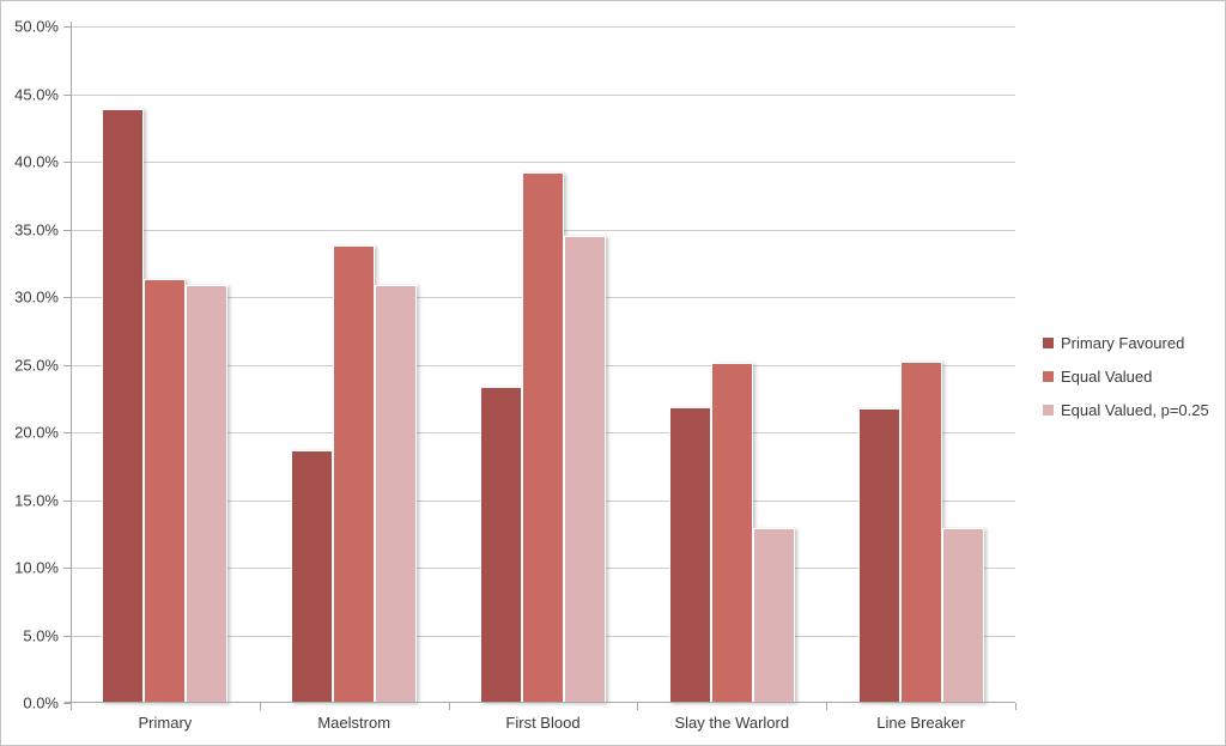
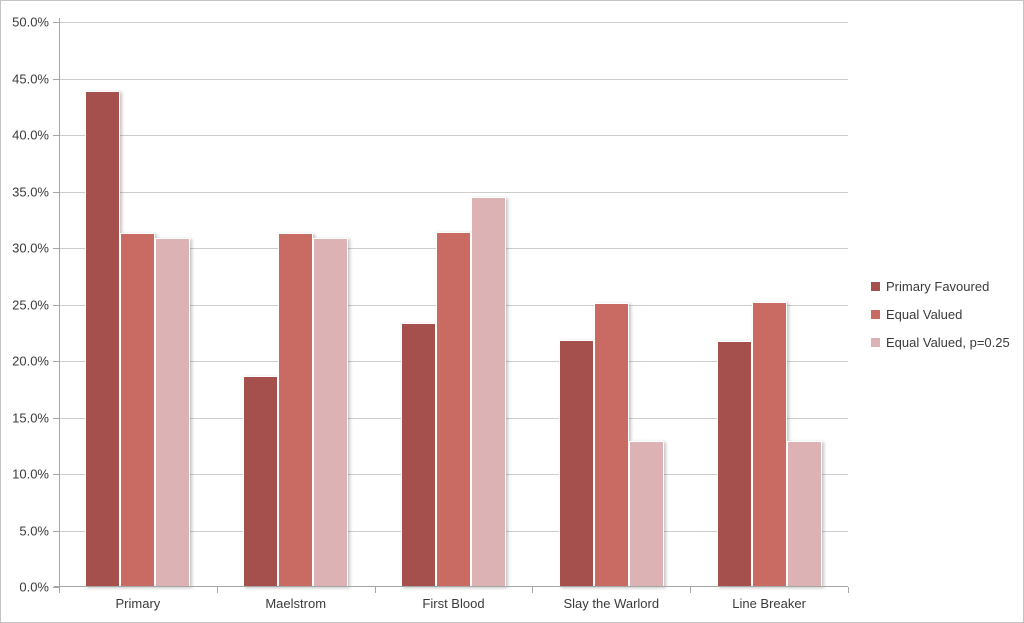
Equal Valued/Maelstrom: 33.8% -> 31.3%
Equal Valued/First Blood: 39.2% -> 31.4%
